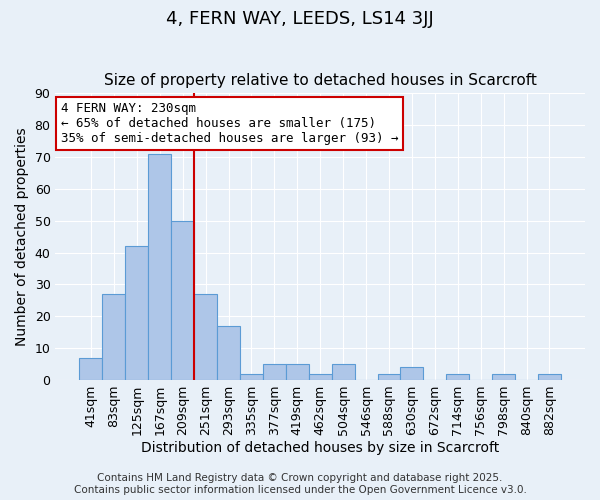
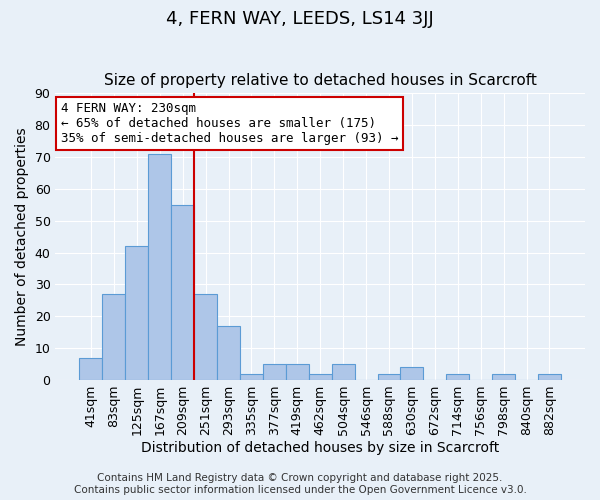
209sqm: 50 -> 55
